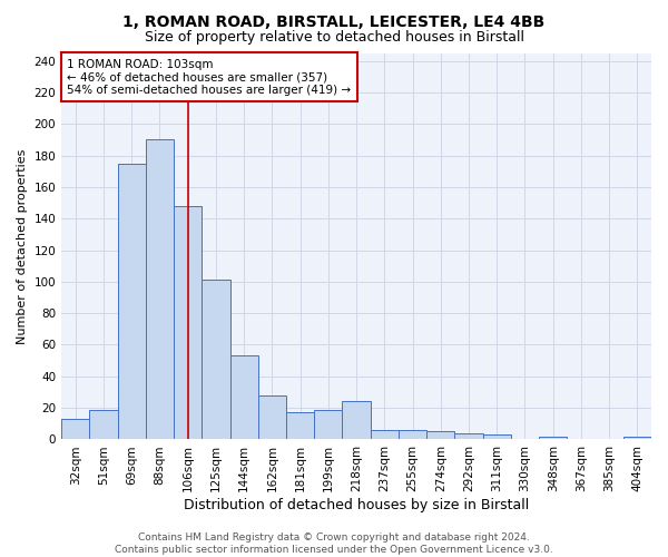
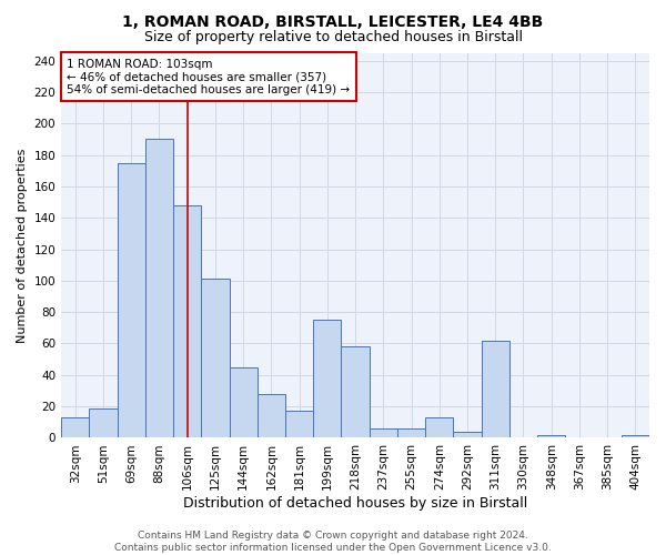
144sqm: 53 -> 45
199sqm: 19 -> 75
218sqm: 24 -> 58
274sqm: 5 -> 13
311sqm: 3 -> 62
